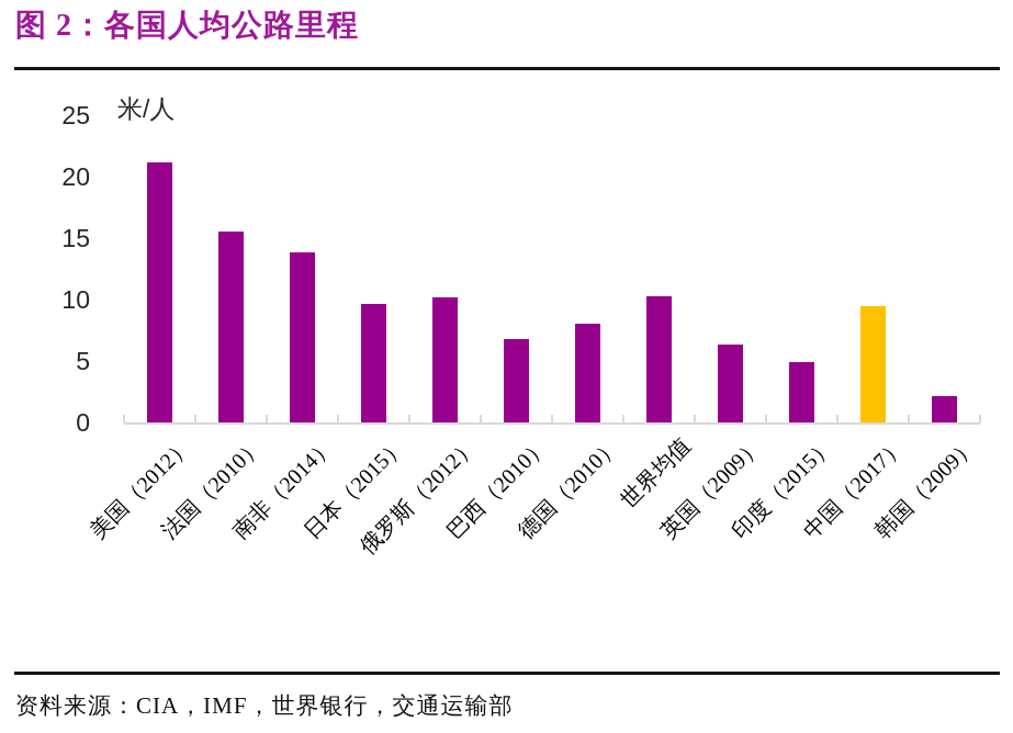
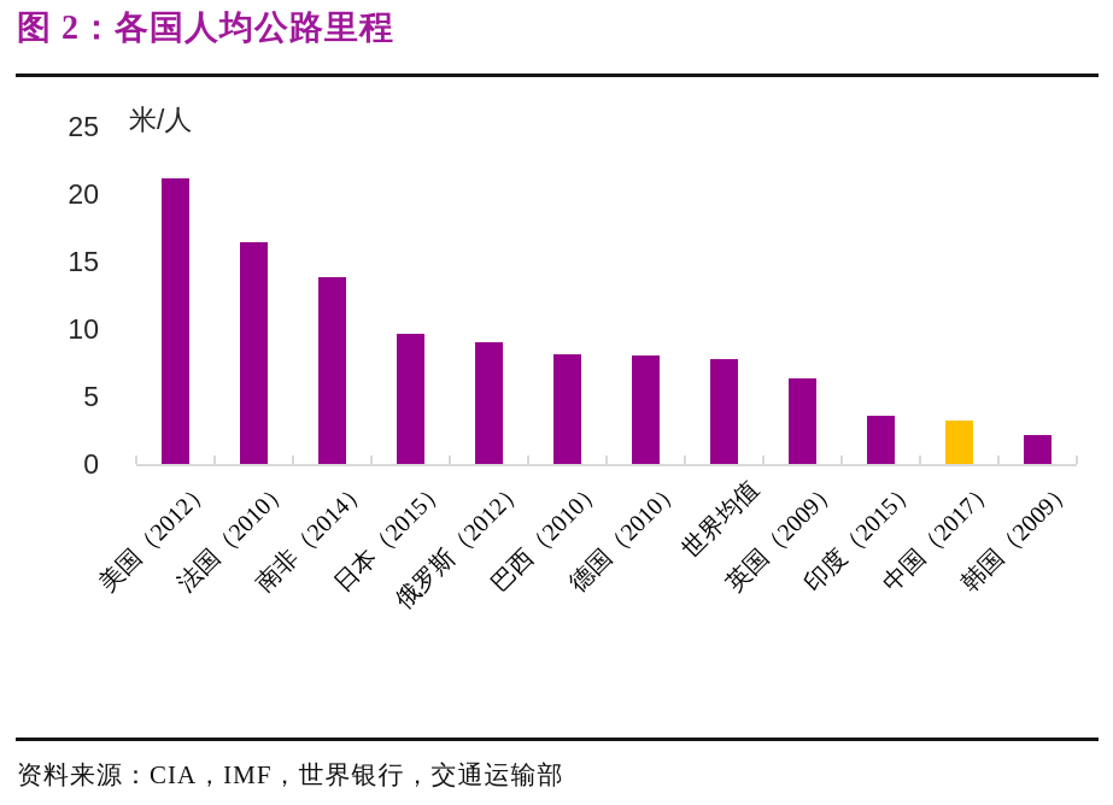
法国（2010）: 15.5 -> 16.4
俄罗斯（2012）: 10.2 -> 9.0
巴西（2010）: 6.8 -> 8.1
世界均值: 10.3 -> 7.8
印度（2015）: 4.9 -> 3.6
中国（2017）: 9.5 -> 3.2
